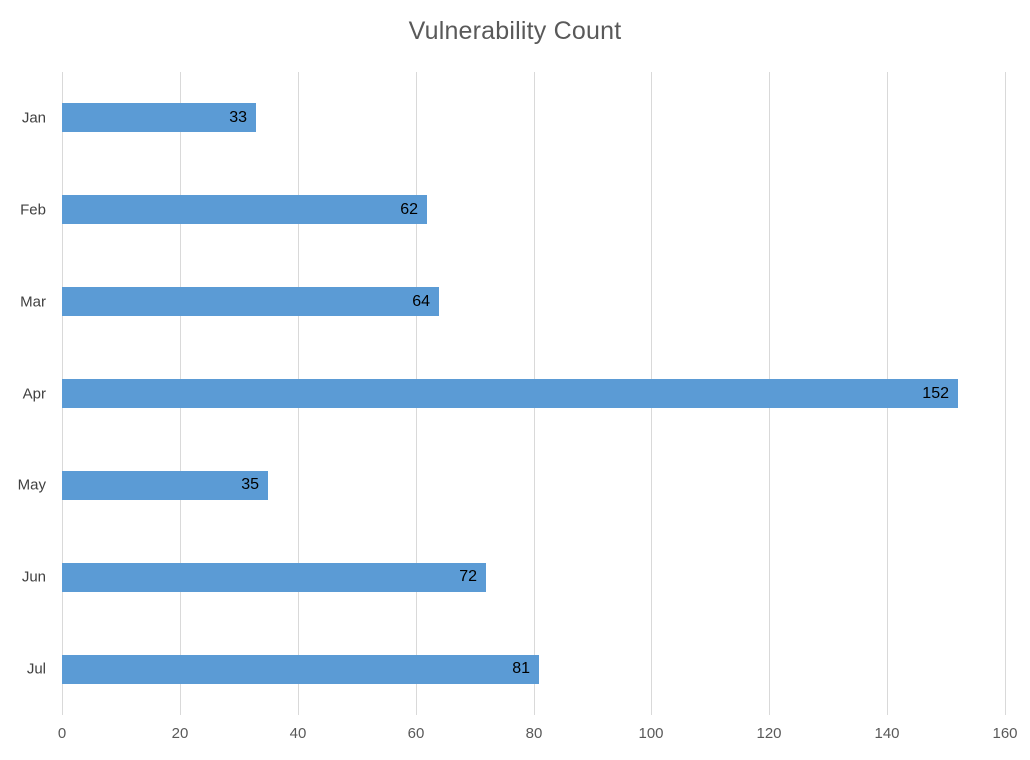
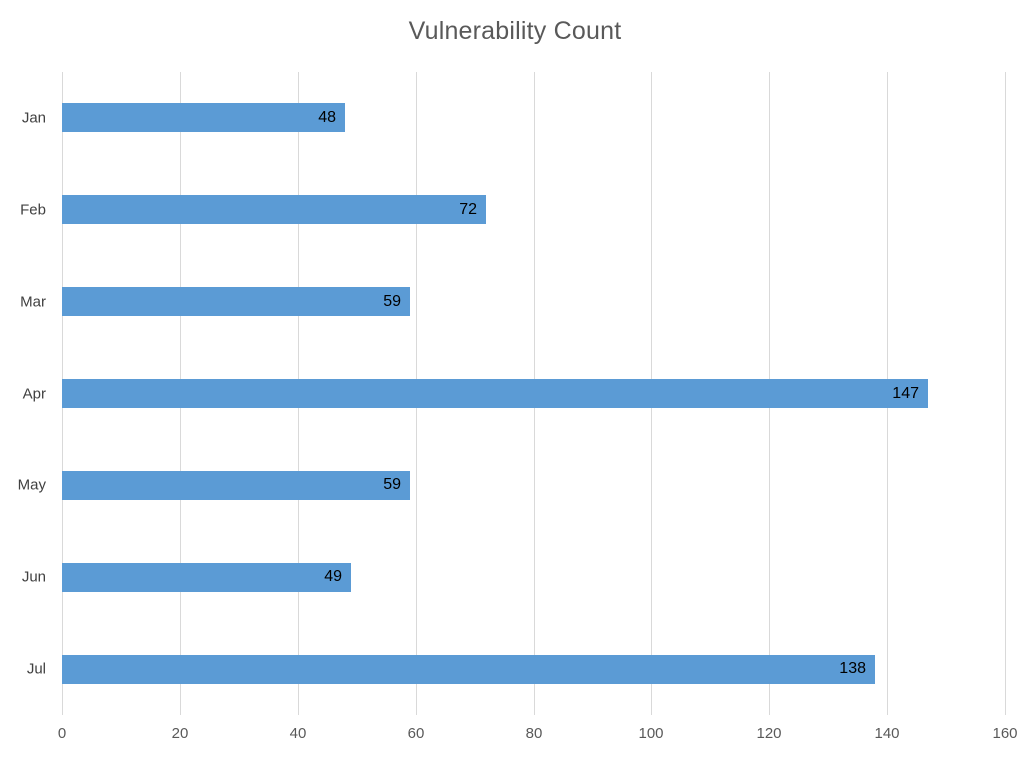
Jan: 33 -> 48
Feb: 62 -> 72
Mar: 64 -> 59
Apr: 152 -> 147
May: 35 -> 59
Jun: 72 -> 49
Jul: 81 -> 138
